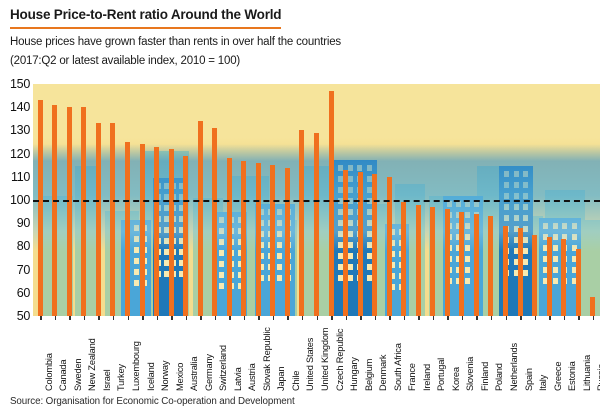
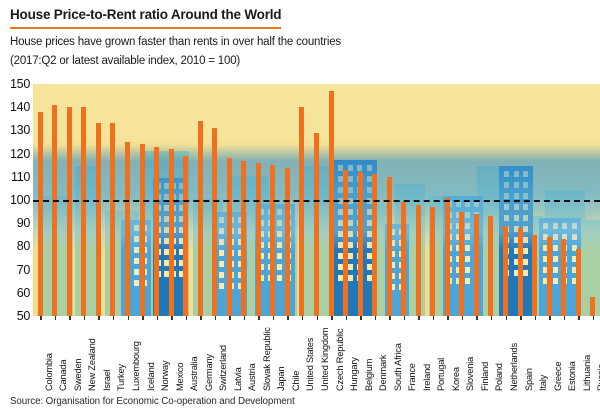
Colombia: 143 -> 138
United States: 130 -> 140
Korea: 96 -> 101
